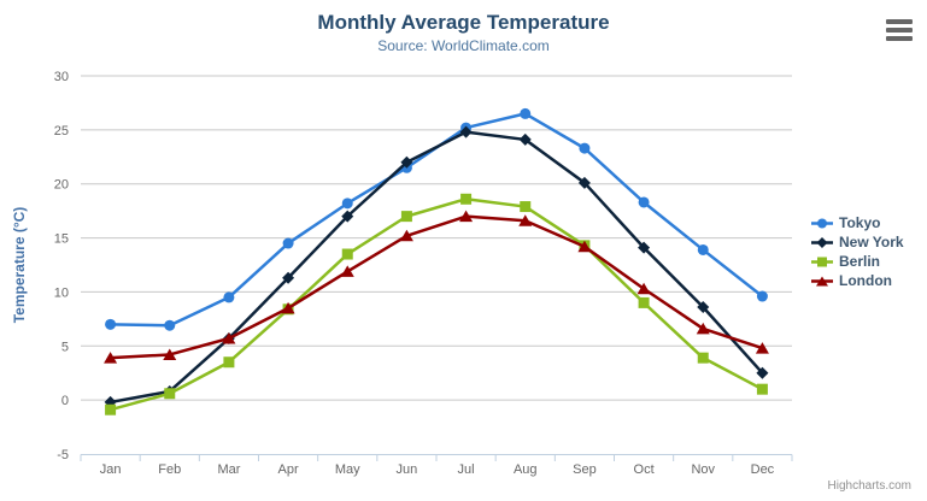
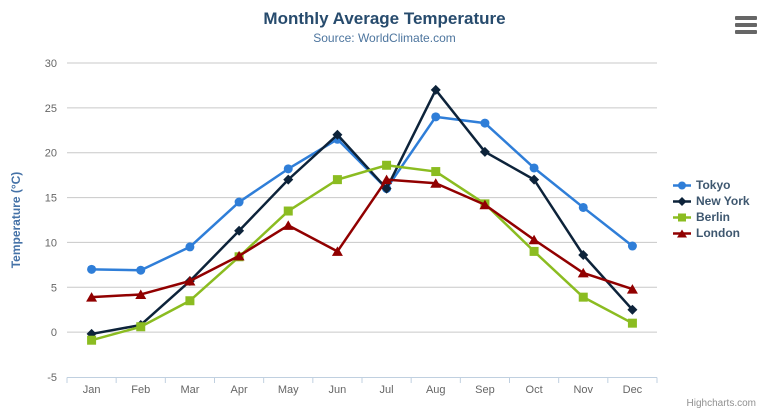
London/Jun: 15 -> 9
Tokyo/Jul: 25 -> 16
New York/Jul: 25 -> 16
Tokyo/Aug: 26 -> 24
New York/Aug: 24 -> 27
New York/Oct: 14 -> 17
